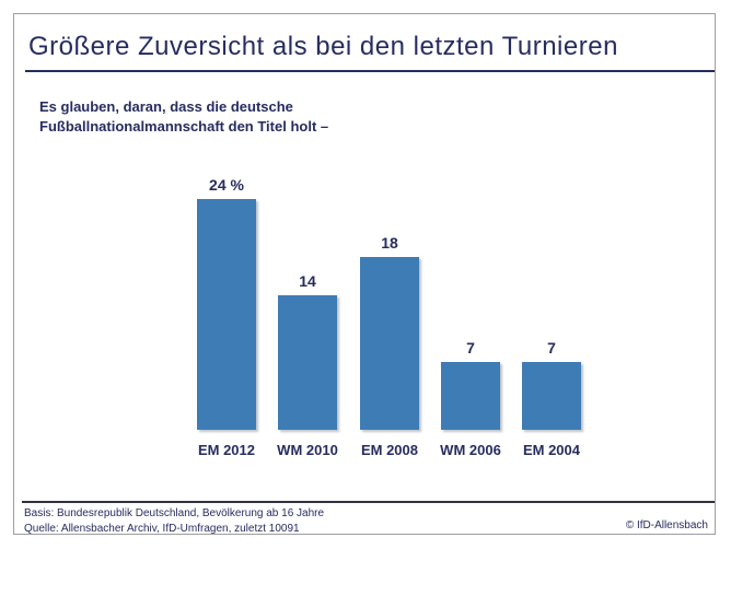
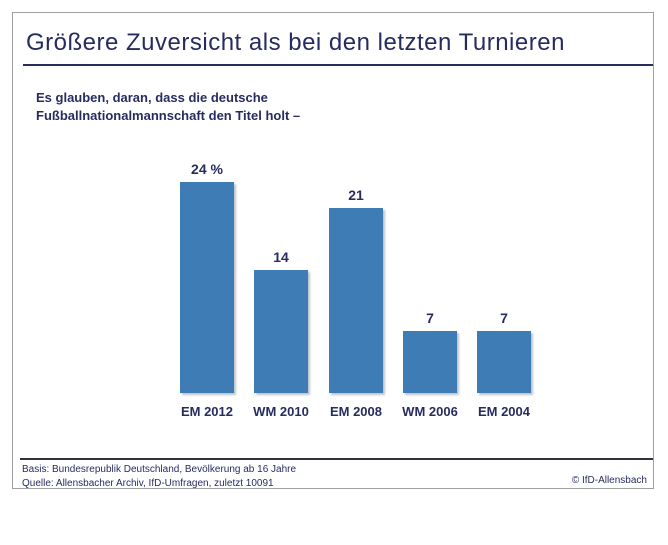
EM 2008: 18 -> 21
